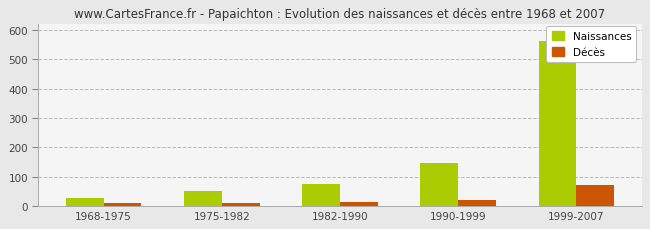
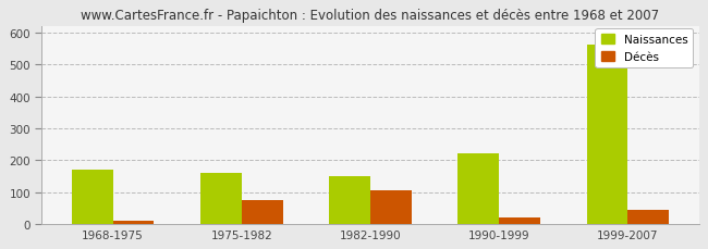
Naissances/1968-1975: 27 -> 170
Naissances/1975-1982: 52 -> 160
Décès/1975-1982: 10 -> 75
Naissances/1982-1990: 73 -> 150
Décès/1982-1990: 13 -> 105
Naissances/1990-1999: 145 -> 220
Décès/1999-2007: 72 -> 45
